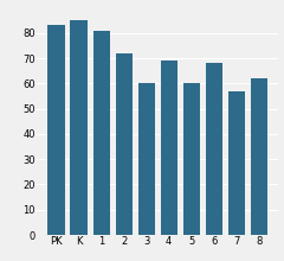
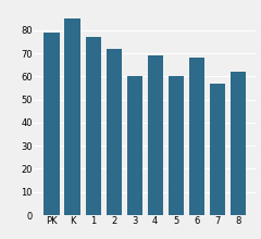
PK: 83 -> 79
1: 81 -> 77
